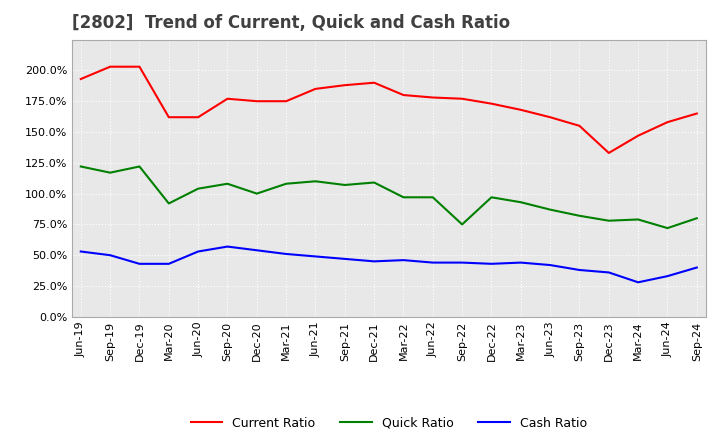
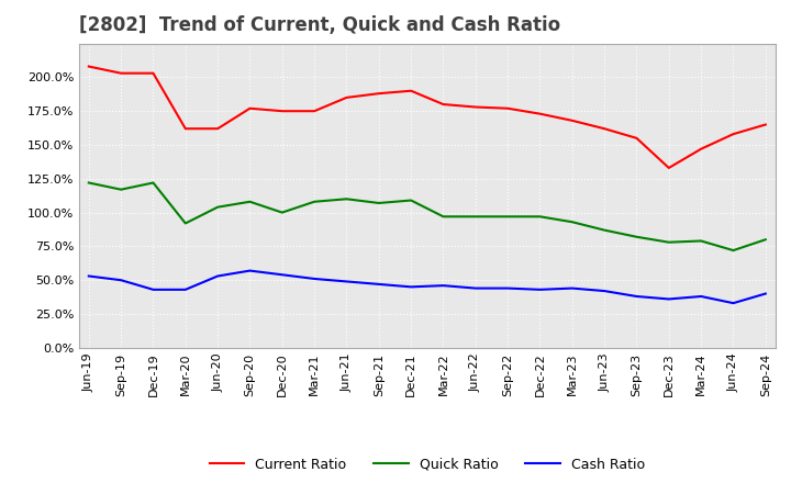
Current Ratio/Jun-19: 193% -> 208%
Quick Ratio/Sep-22: 75% -> 97%
Cash Ratio/Mar-24: 28% -> 38%
